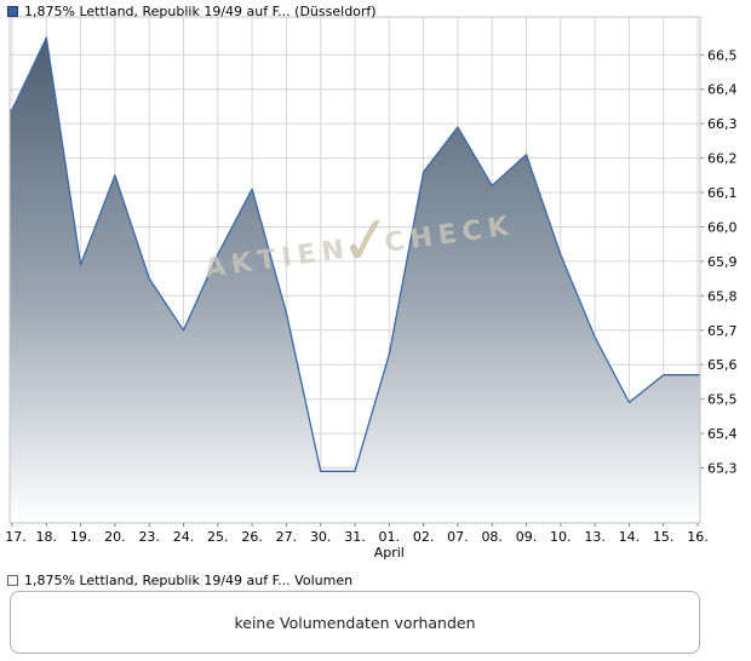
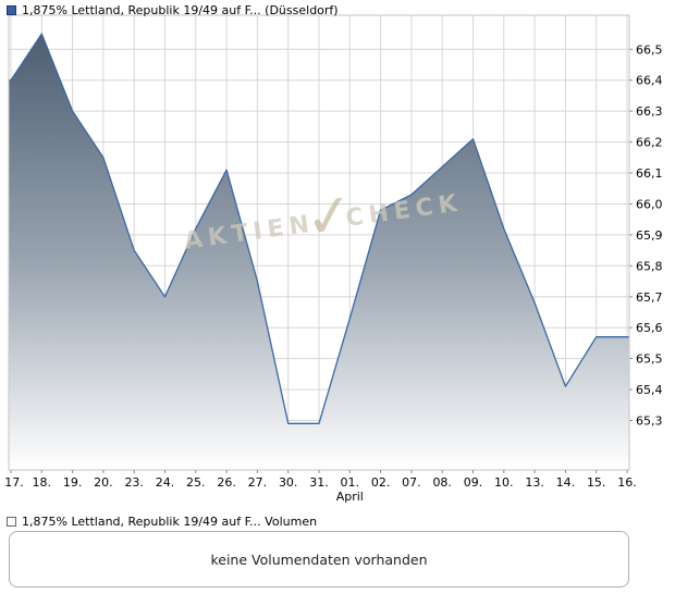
17.: 66,34 -> 66,40
19.: 65,89 -> 66,30
02.: 66,16 -> 65,98
07.: 66,29 -> 66,03
14.: 65,49 -> 65,41
